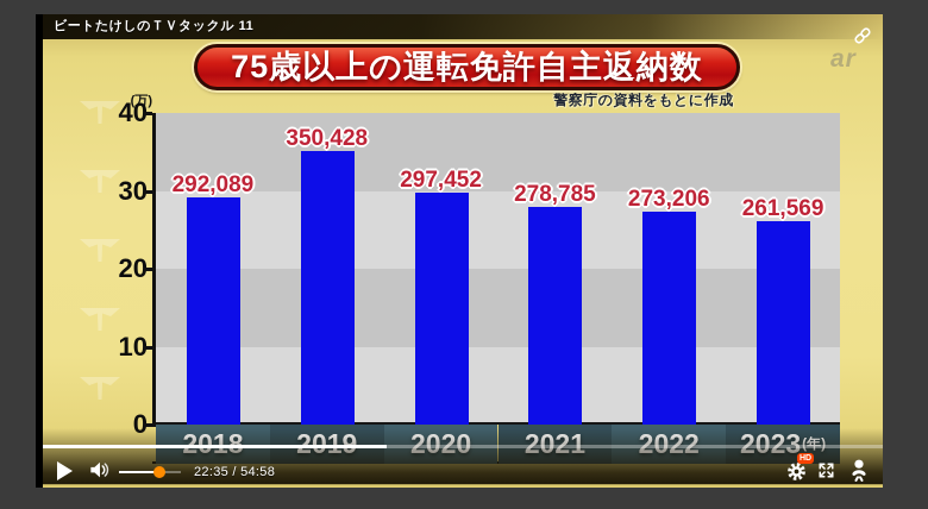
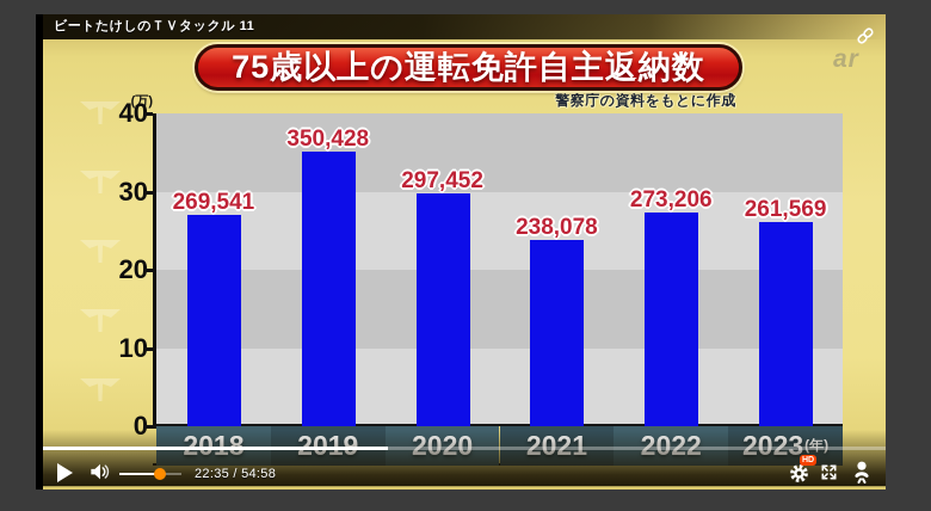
2018: 292,089 -> 269,541
2021: 278,785 -> 238,078
